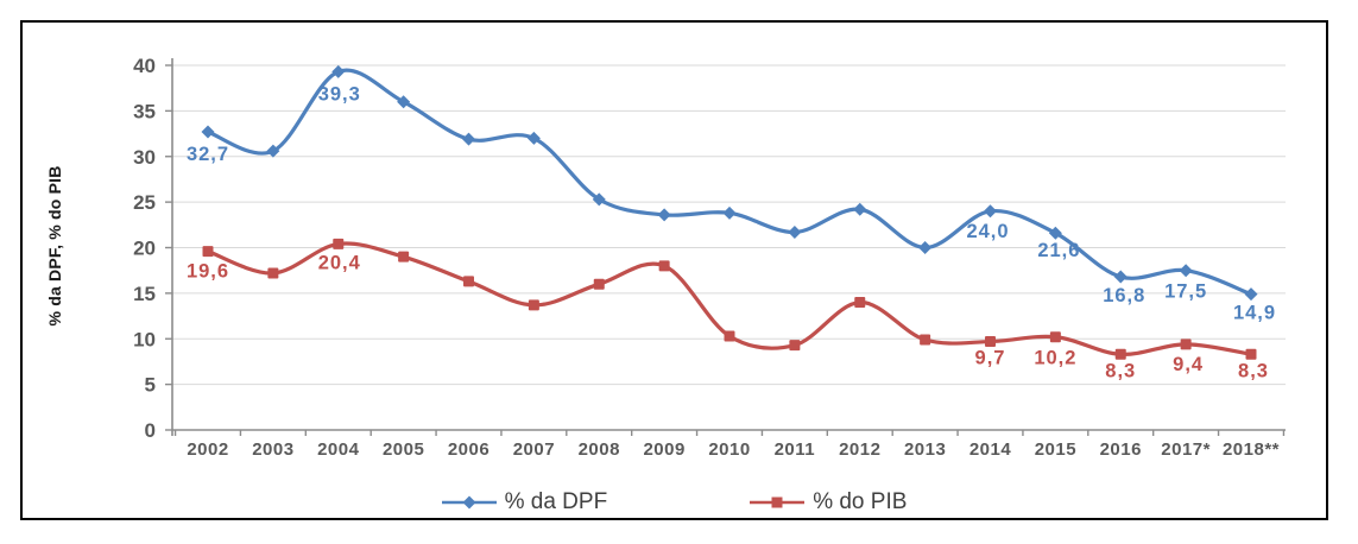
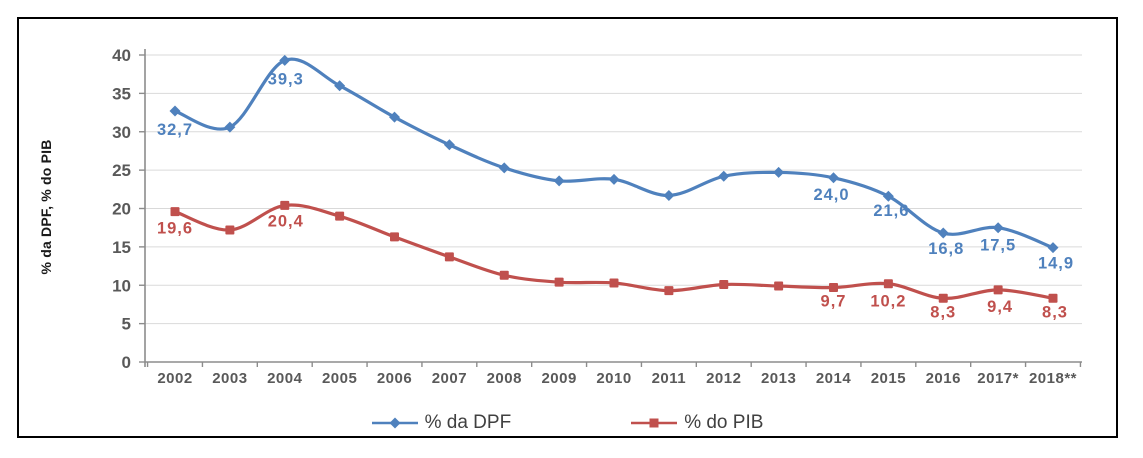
% da DPF/2007: 32 -> 28
% do PIB/2008: 16 -> 11
% do PIB/2009: 18 -> 10
% do PIB/2012: 14 -> 10
% da DPF/2013: 20 -> 25
